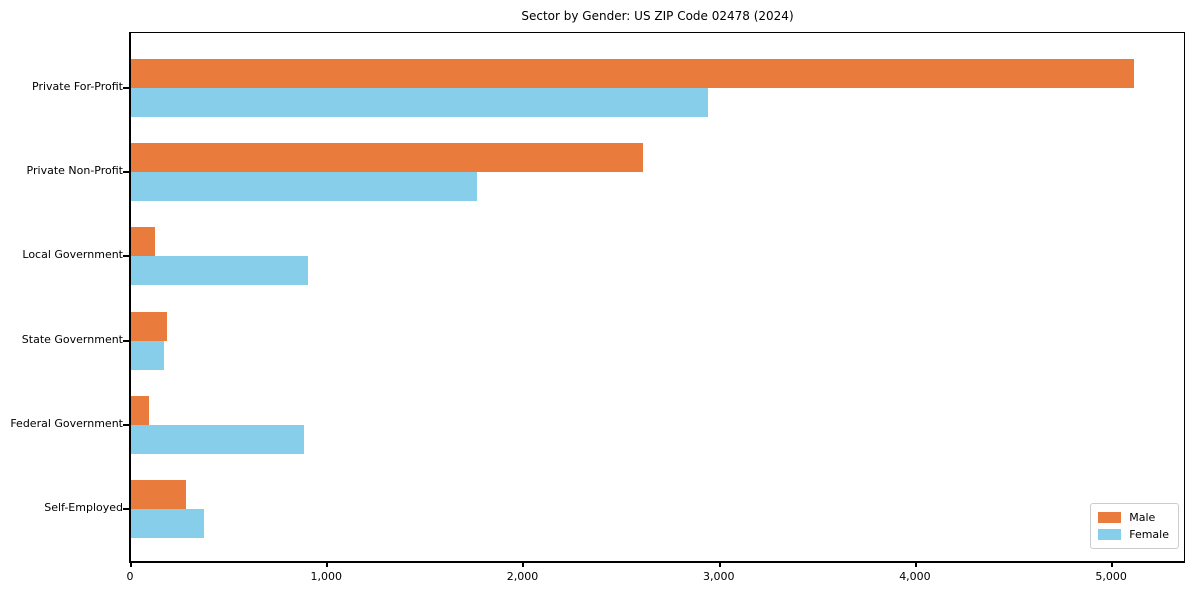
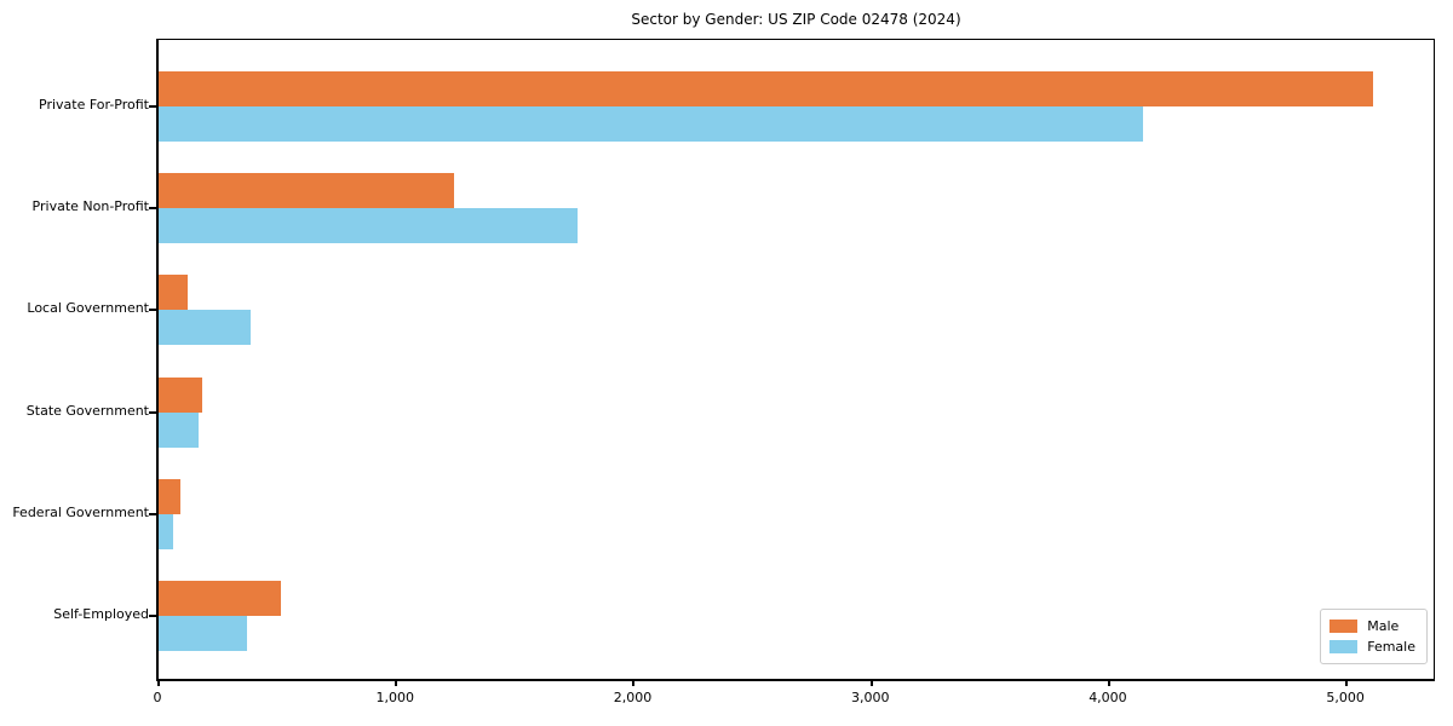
Female/Private For-Profit: 2940 -> 4140
Male/Private Non-Profit: 2610 -> 1240
Female/Local Government: 900 -> 380
Female/Federal Government: 880 -> 60
Male/Self-Employed: 280 -> 520
